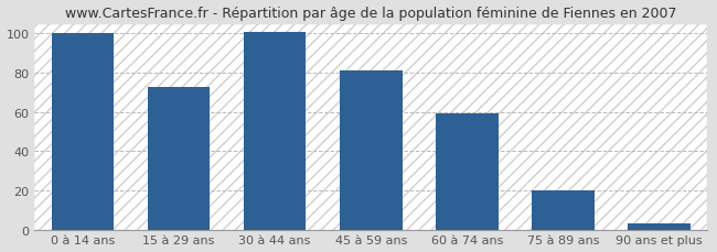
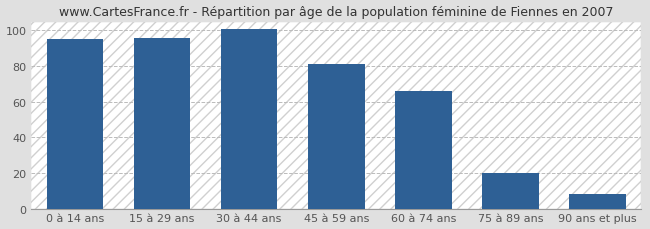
0 à 14 ans: 100 -> 95
15 à 29 ans: 73 -> 96
60 à 74 ans: 59 -> 66
90 ans et plus: 3 -> 8
